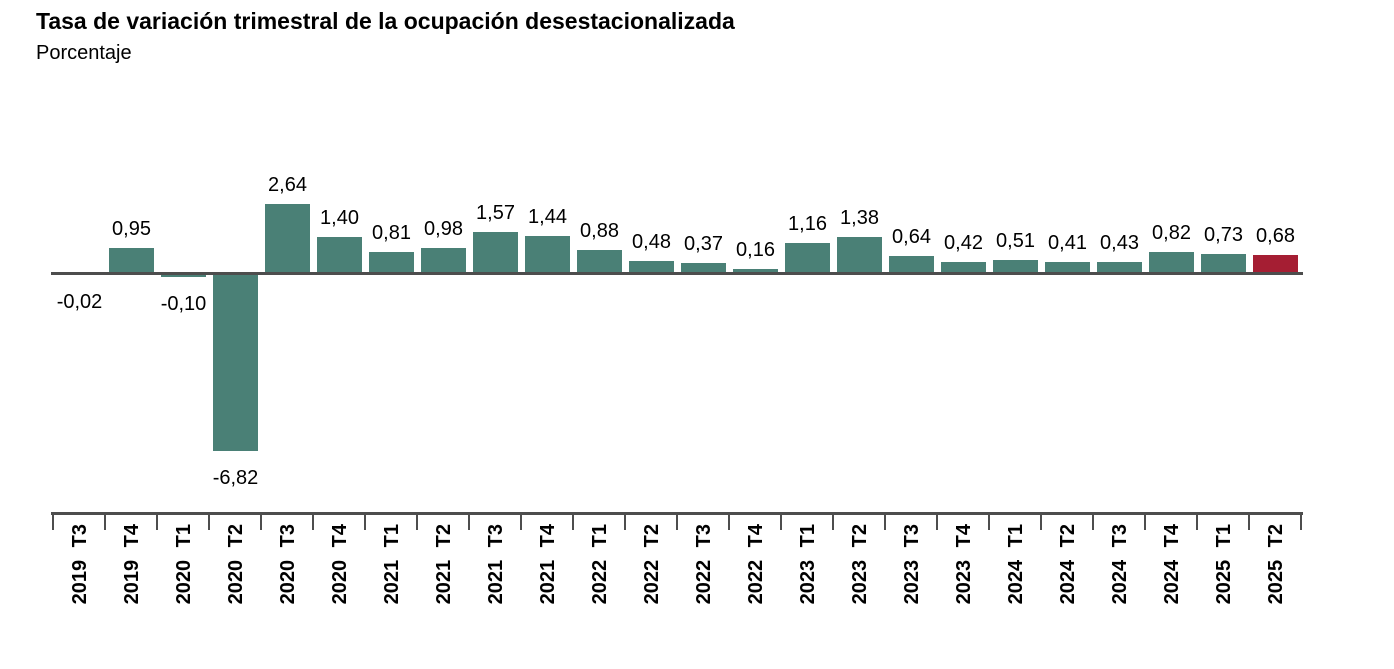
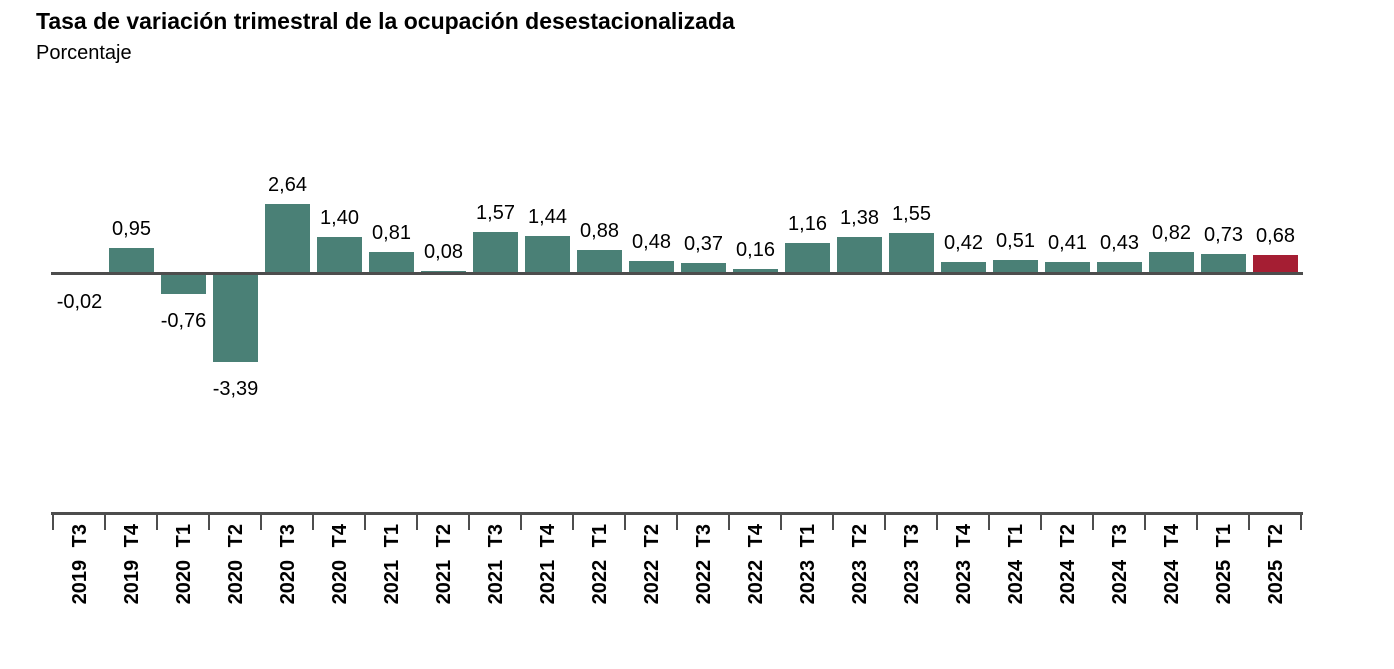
2020 T1: -0,10 -> -0,76
2020 T2: -6,82 -> -3,39
2021 T2: 0,98 -> 0,08
2023 T3: 0,64 -> 1,55
